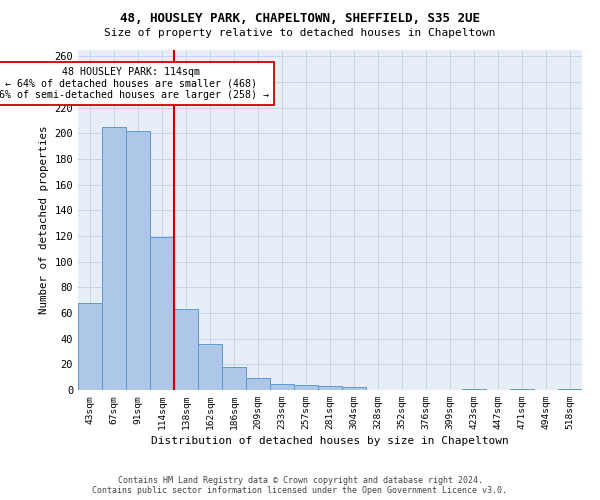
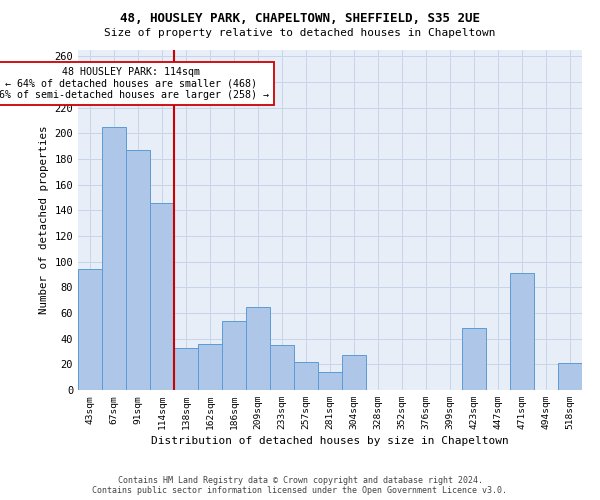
43sqm: 68 -> 94
91sqm: 202 -> 187
114sqm: 119 -> 146
138sqm: 63 -> 33
186sqm: 18 -> 54
209sqm: 9 -> 65
233sqm: 5 -> 35
257sqm: 4 -> 22
281sqm: 3 -> 14
304sqm: 2 -> 27
423sqm: 1 -> 48
471sqm: 1 -> 91
518sqm: 1 -> 21
